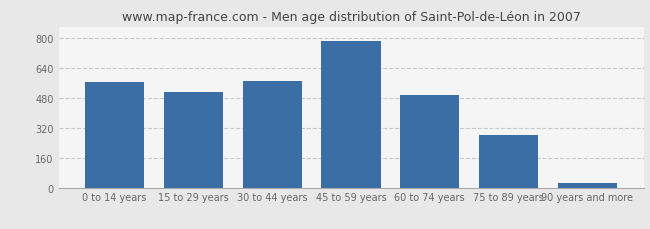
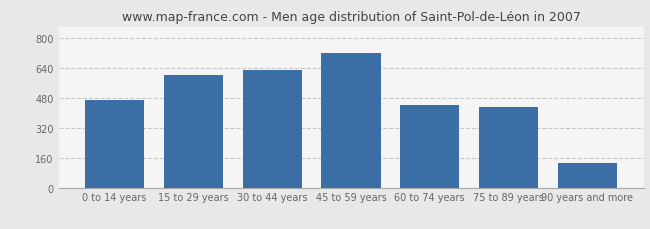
0 to 14 years: 560 -> 470
15 to 29 years: 510 -> 600
30 to 44 years: 570 -> 630
45 to 59 years: 780 -> 720
60 to 74 years: 500 -> 440
75 to 89 years: 280 -> 430
90 years and more: 20 -> 130
